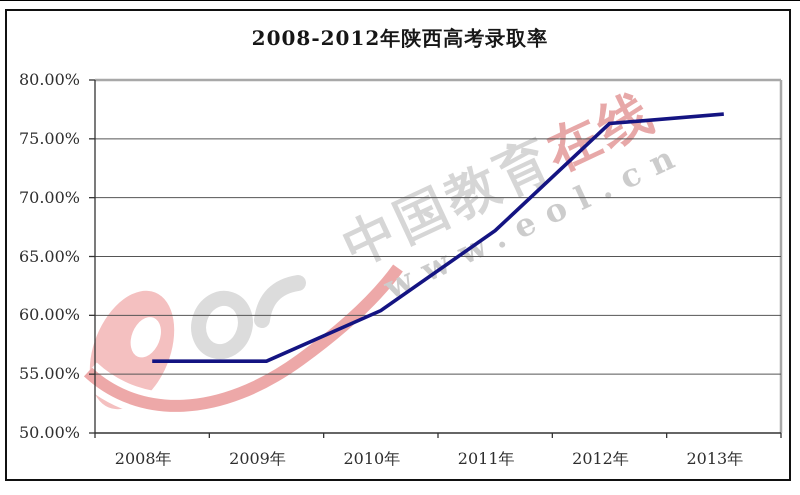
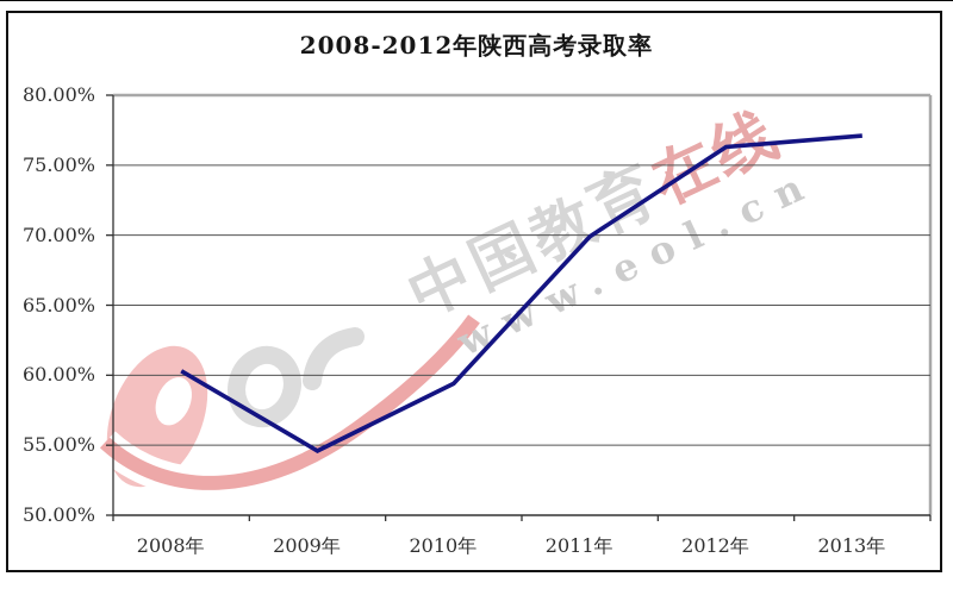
2008年: 56.1% -> 60.3%
2009年: 56.1% -> 54.6%
2010年: 60.4% -> 59.4%
2011年: 67.2% -> 69.9%
